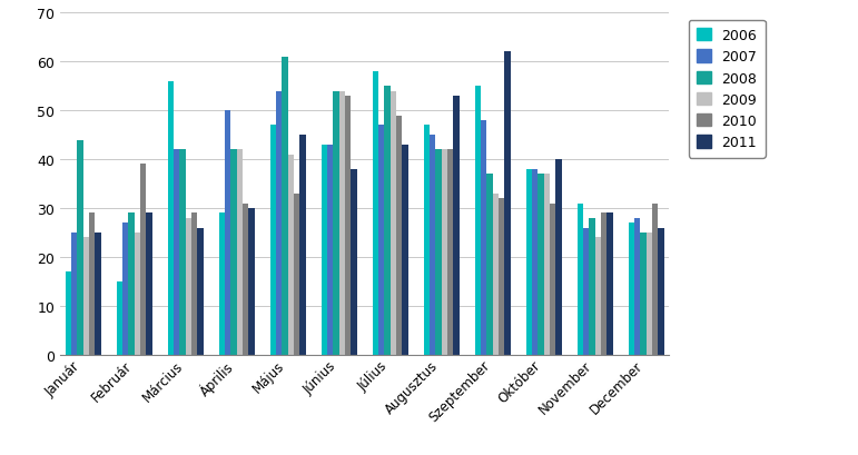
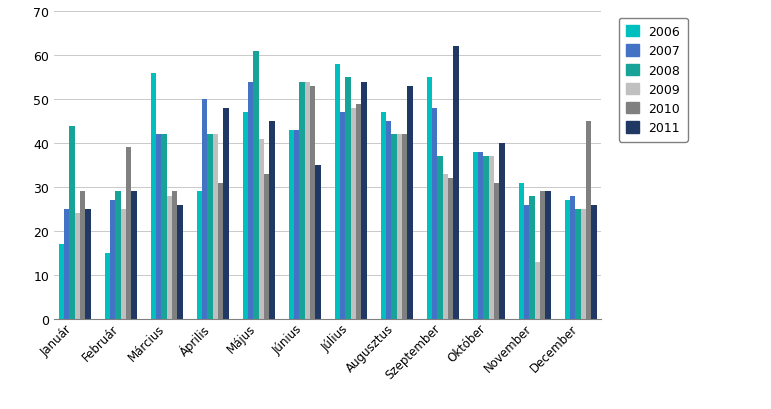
2011/Április: 30 -> 48
2011/Június: 38 -> 35
2009/Július: 54 -> 48
2011/Július: 43 -> 54
2009/November: 24 -> 13
2010/December: 31 -> 45
